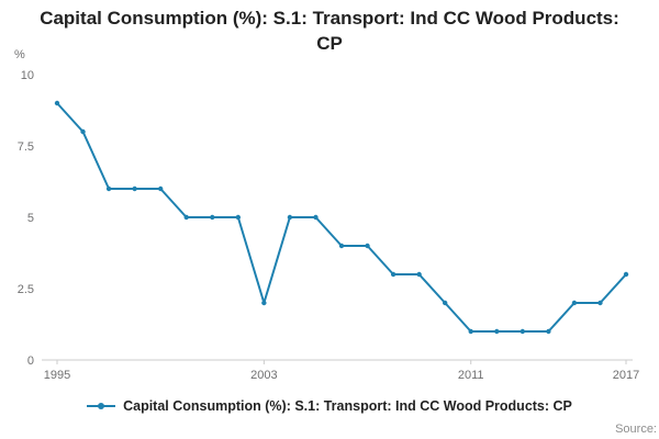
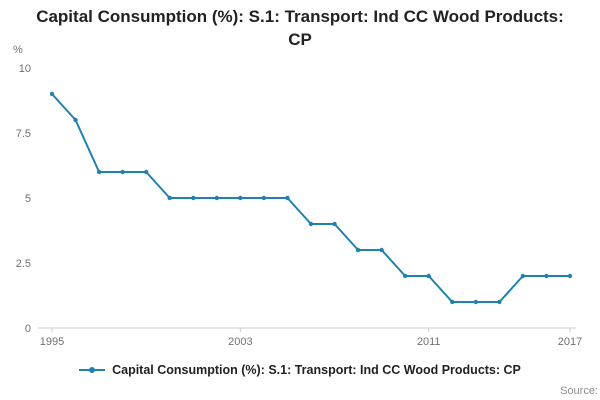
2003: 2 -> 5
2011: 1 -> 2
2017: 3 -> 2
